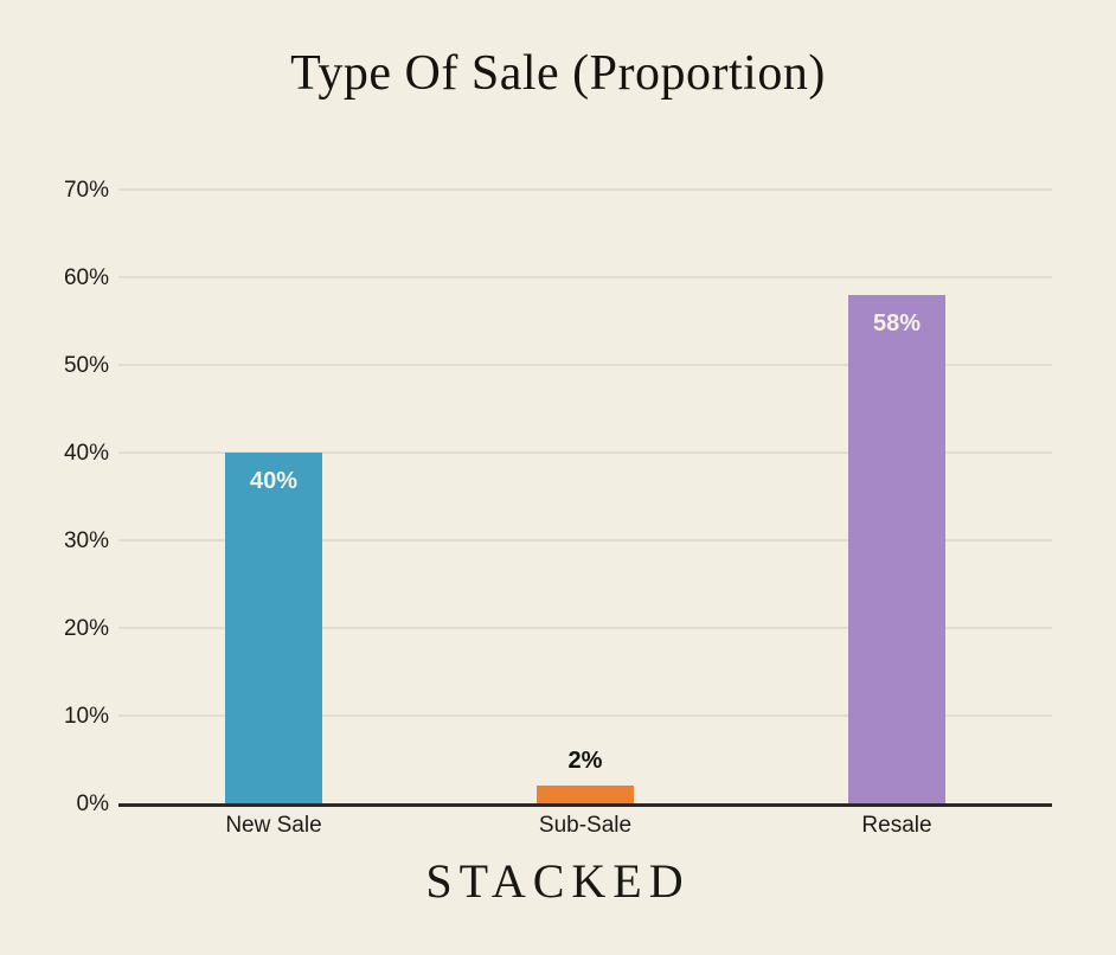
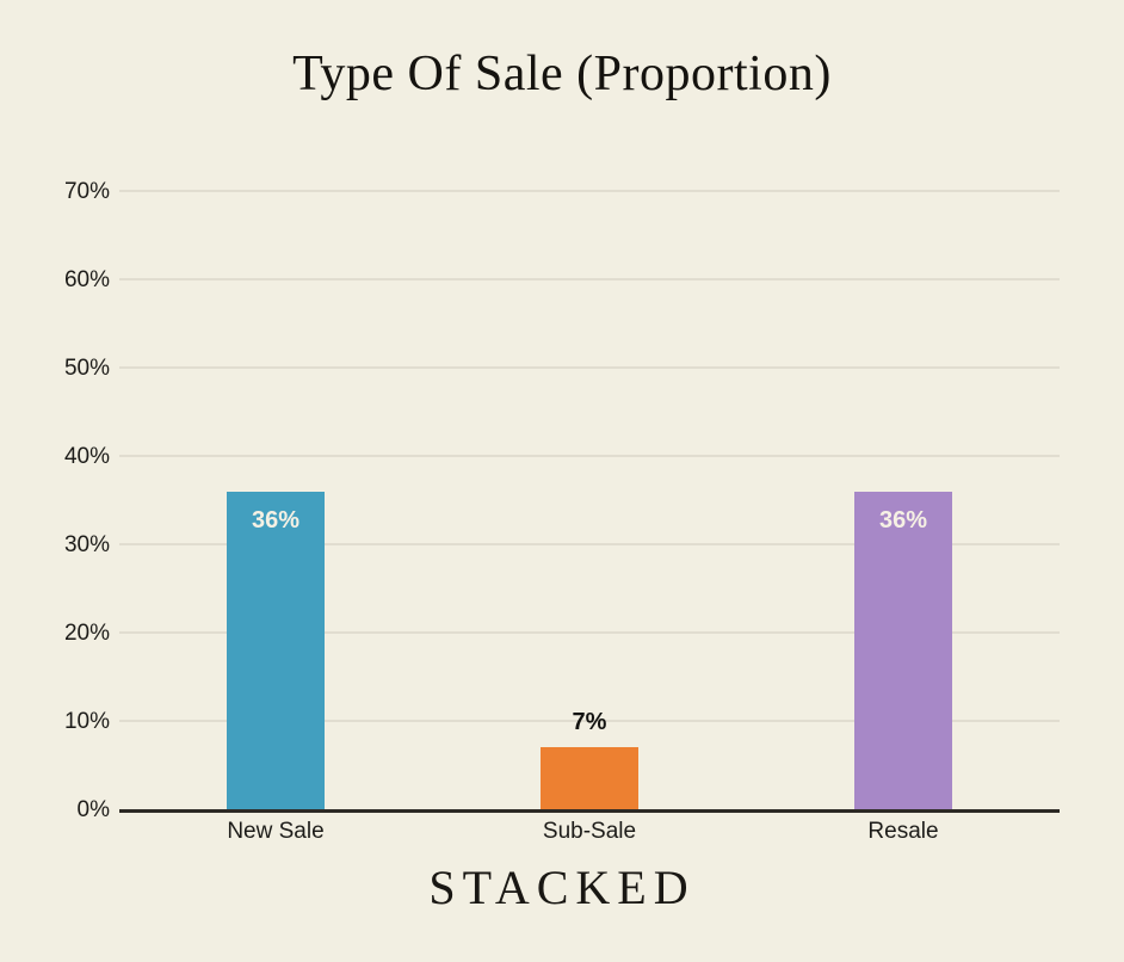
New Sale: 40% -> 36%
Sub-Sale: 2% -> 7%
Resale: 58% -> 36%
